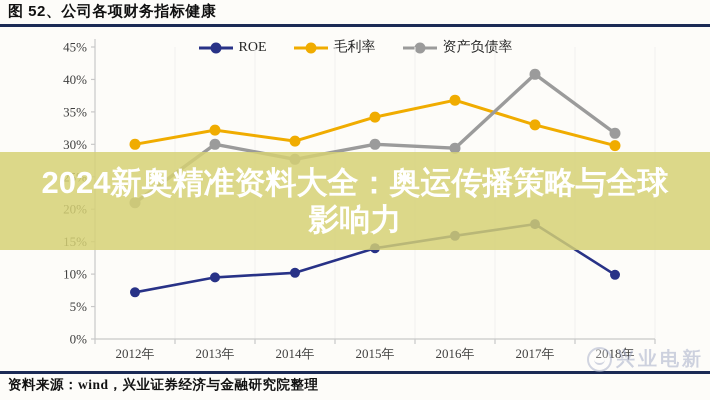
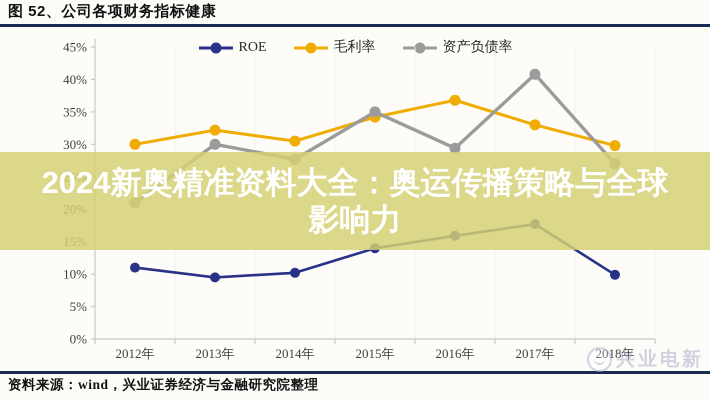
ROE/2012年: 7% -> 11%
资产负债率/2015年: 30% -> 35%
资产负债率/2018年: 32% -> 27%
